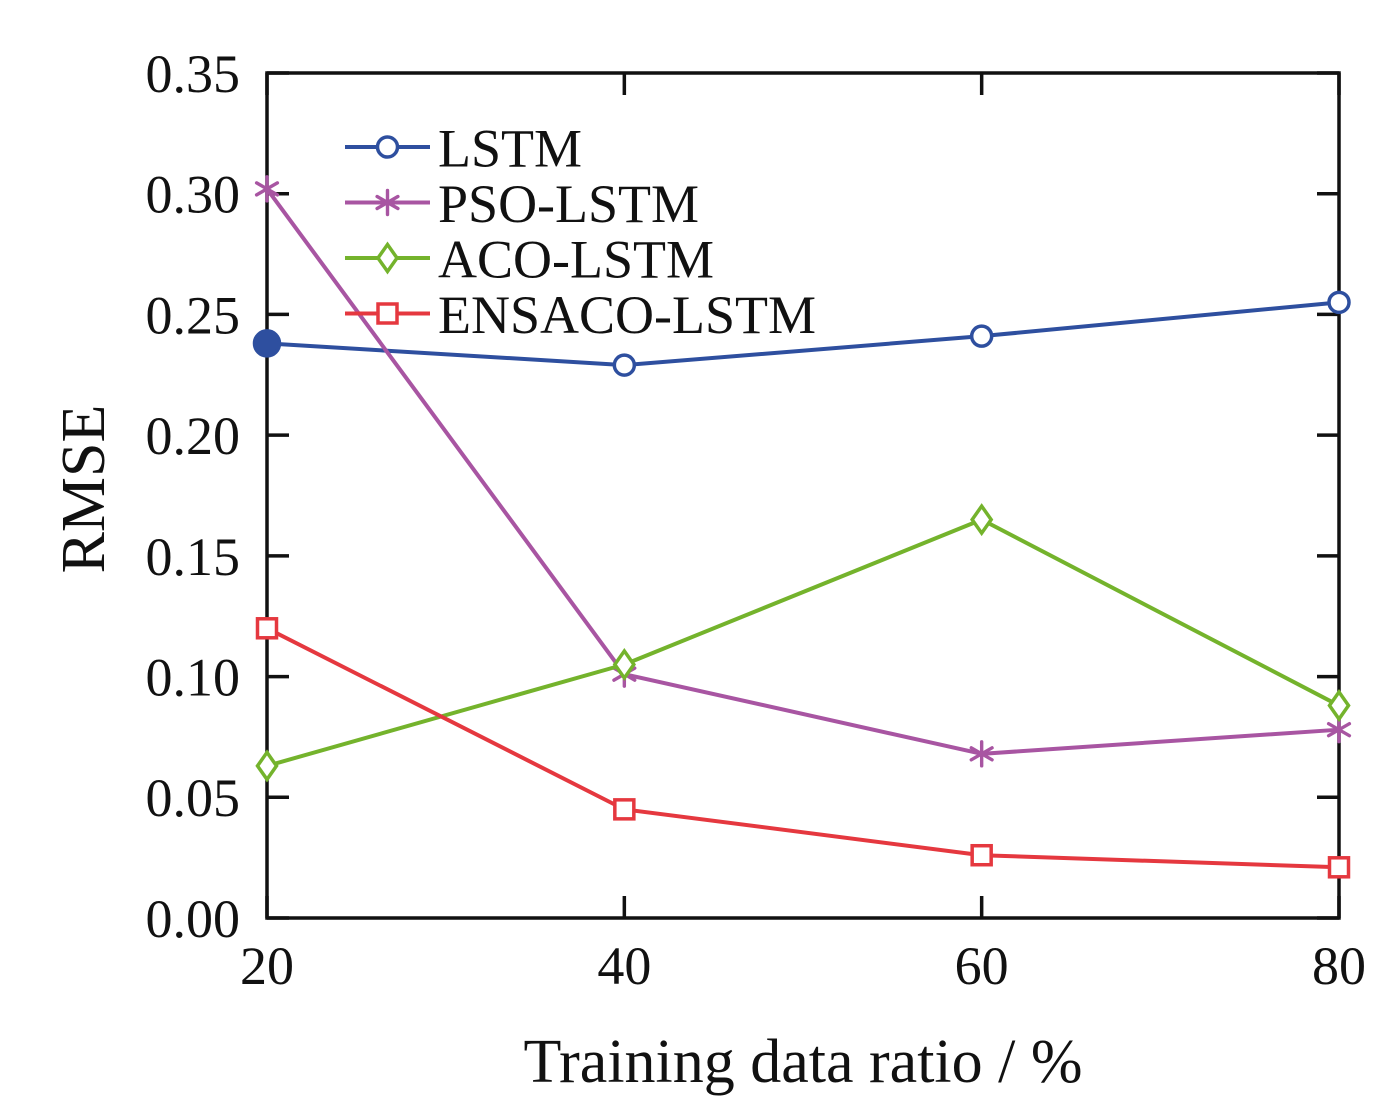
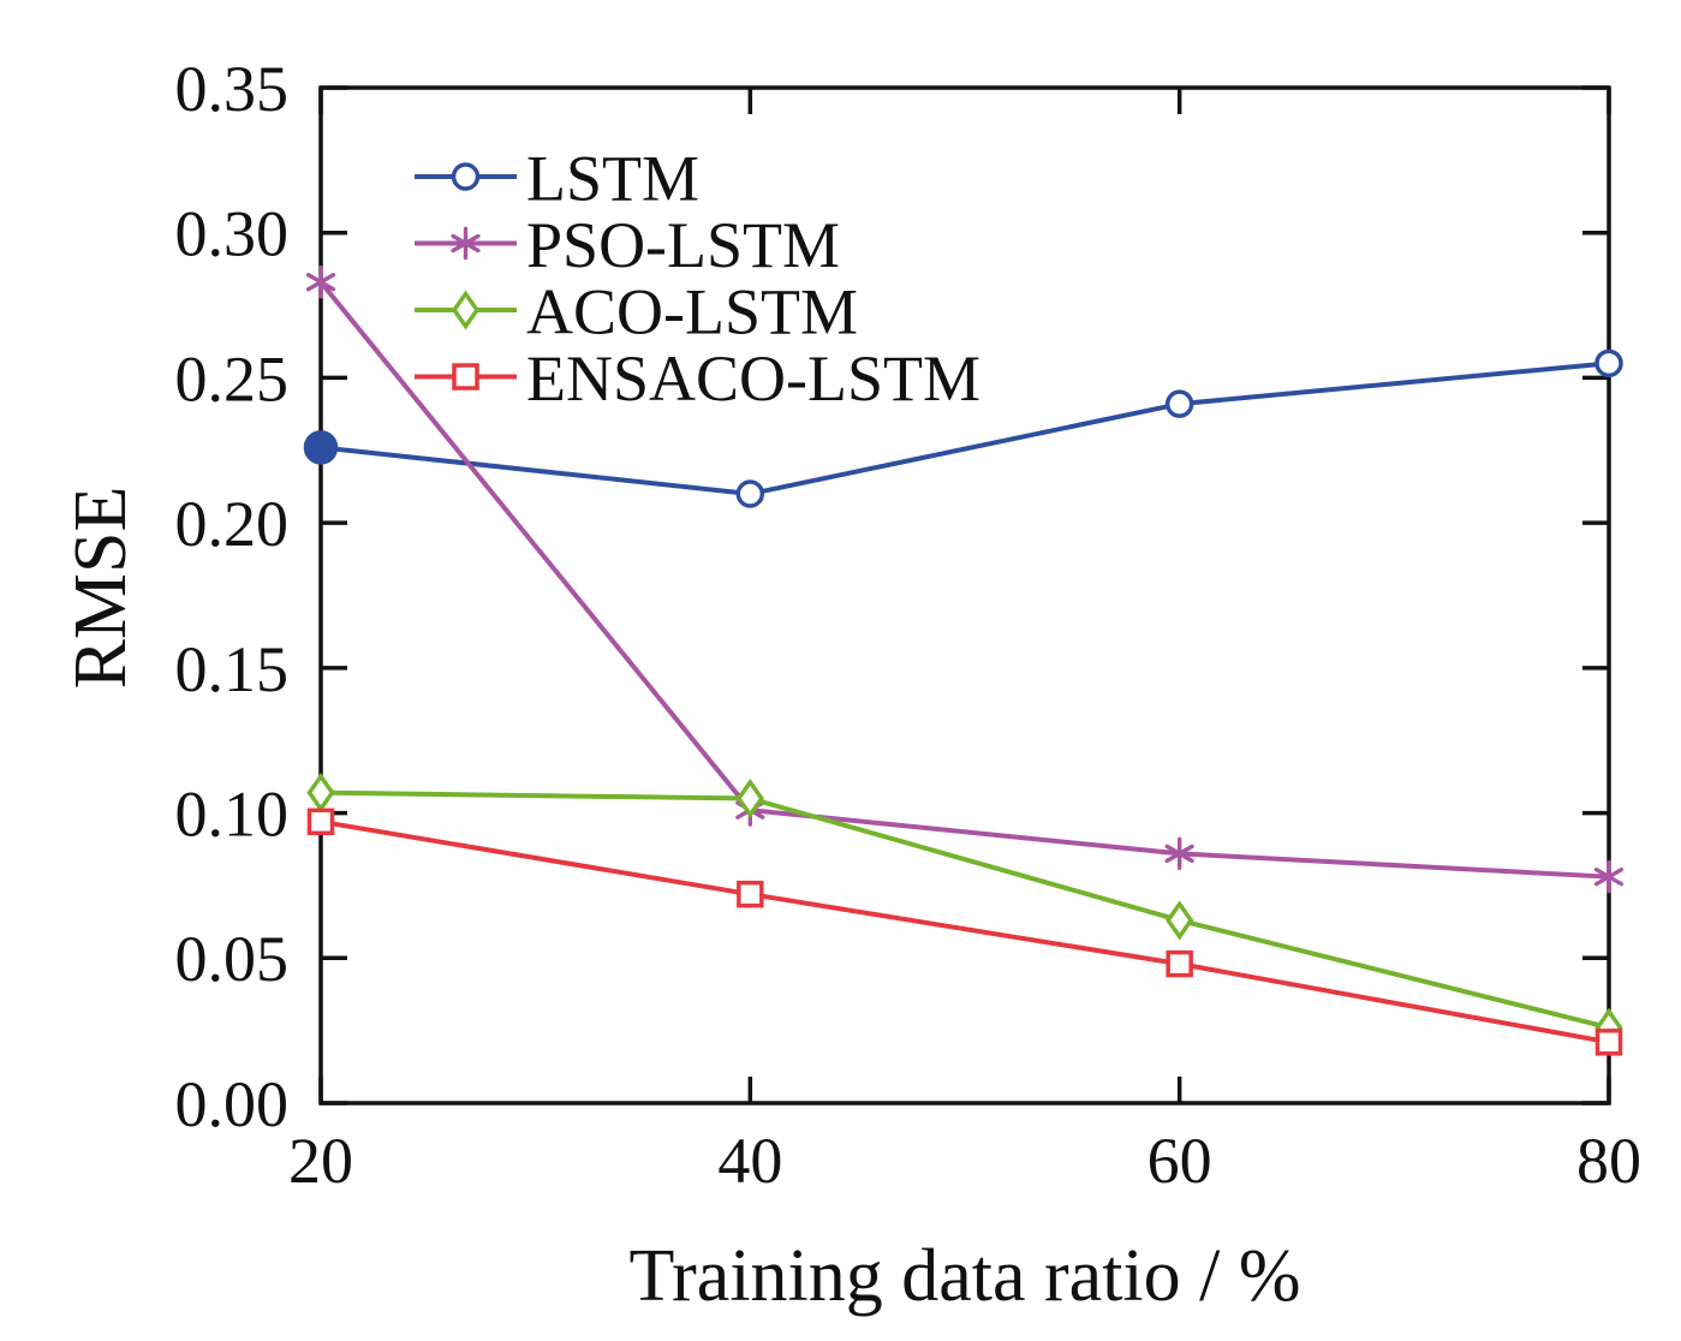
LSTM/20: 0.238 -> 0.226
PSO-LSTM/20: 0.302 -> 0.283
ACO-LSTM/20: 0.063 -> 0.107
ENSACO-LSTM/20: 0.120 -> 0.097
LSTM/40: 0.229 -> 0.210
ENSACO-LSTM/40: 0.045 -> 0.072
PSO-LSTM/60: 0.068 -> 0.086
ACO-LSTM/60: 0.165 -> 0.063
ENSACO-LSTM/60: 0.026 -> 0.048
ACO-LSTM/80: 0.088 -> 0.026
